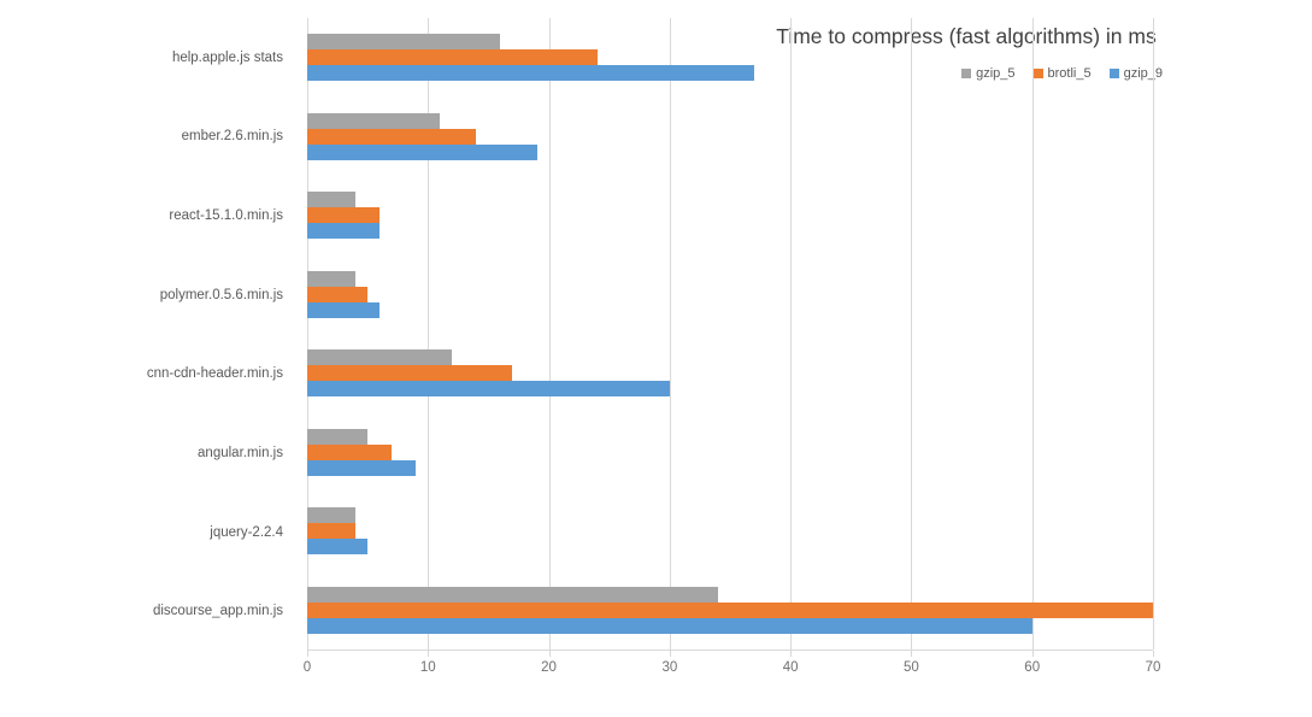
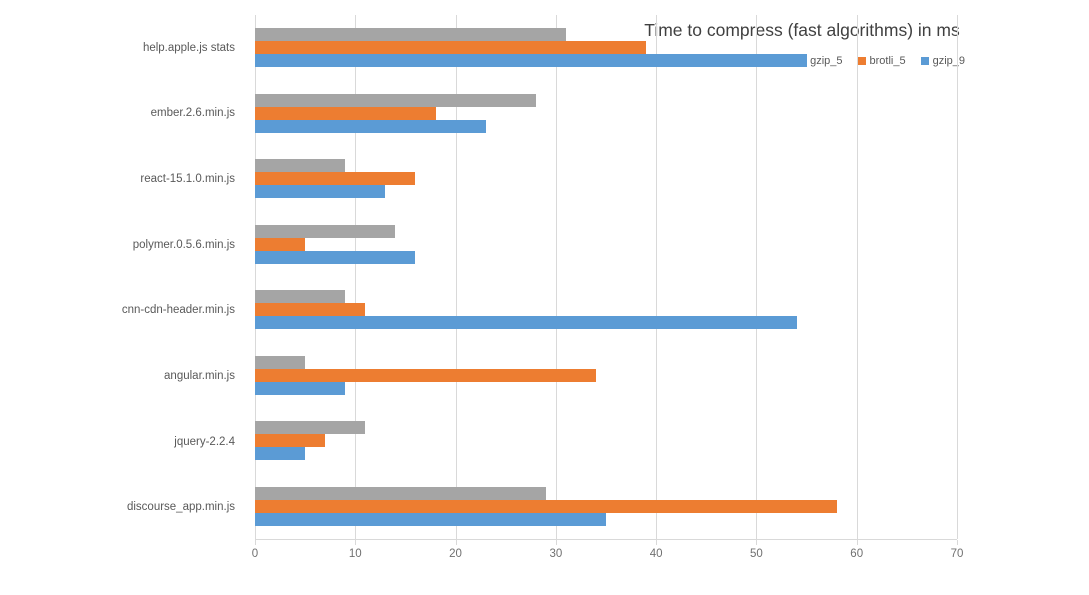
gzip_5/help.apple.js stats: 16 -> 31
brotli_5/help.apple.js stats: 24 -> 39
gzip_9/help.apple.js stats: 37 -> 55
gzip_5/ember.2.6.min.js: 11 -> 28
brotli_5/ember.2.6.min.js: 14 -> 18
gzip_9/ember.2.6.min.js: 19 -> 23
gzip_5/react-15.1.0.min.js: 4 -> 9
brotli_5/react-15.1.0.min.js: 6 -> 16
gzip_9/react-15.1.0.min.js: 6 -> 13
gzip_5/polymer.0.5.6.min.js: 4 -> 14
gzip_9/polymer.0.5.6.min.js: 6 -> 16
gzip_5/cnn-cdn-header.min.js: 12 -> 9
brotli_5/cnn-cdn-header.min.js: 17 -> 11
gzip_9/cnn-cdn-header.min.js: 30 -> 54
brotli_5/angular.min.js: 7 -> 34
gzip_5/jquery-2.2.4: 4 -> 11
brotli_5/jquery-2.2.4: 4 -> 7
gzip_5/discourse_app.min.js: 34 -> 29
brotli_5/discourse_app.min.js: 70 -> 58
gzip_9/discourse_app.min.js: 60 -> 35
